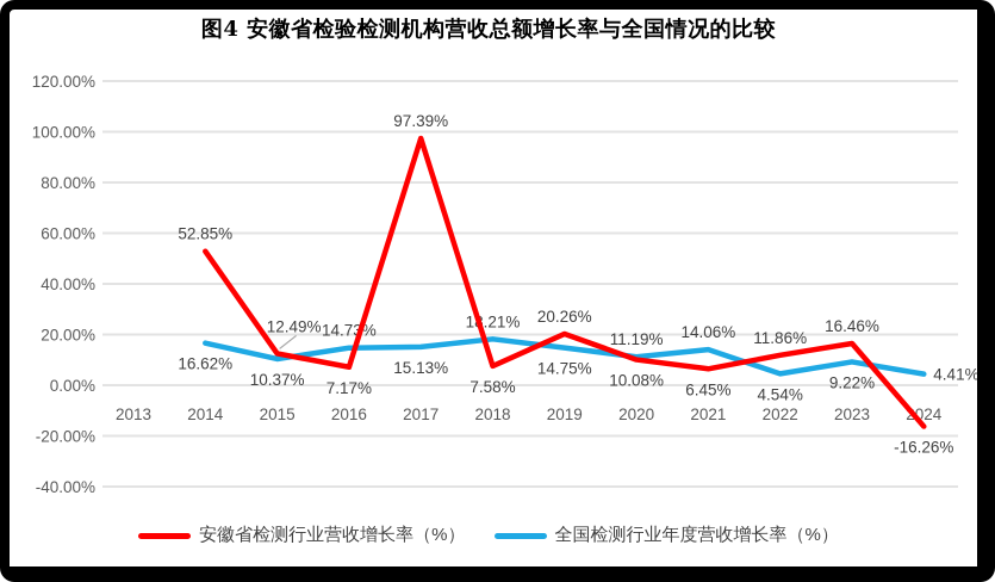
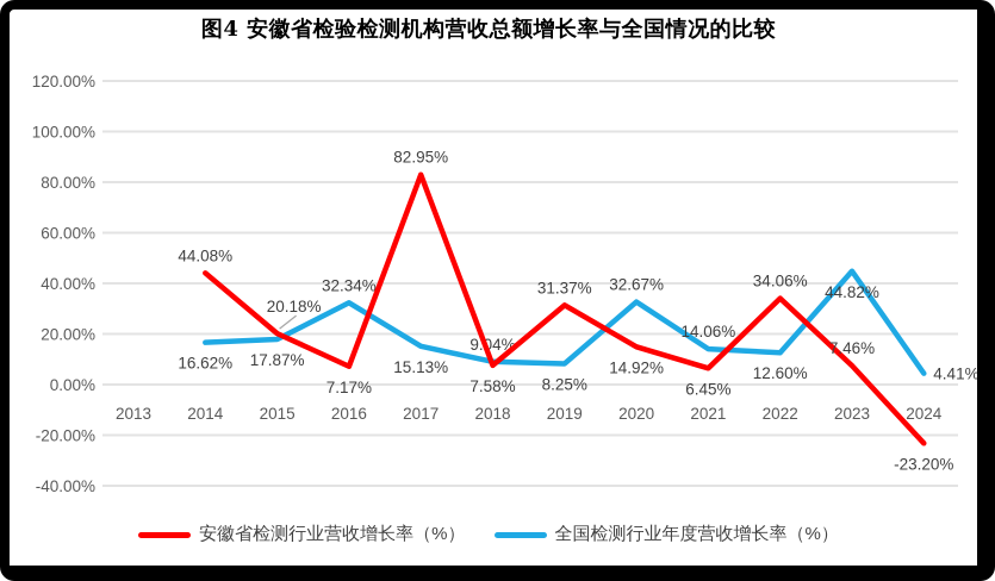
安徽省检测行业营收增长率（%）/2014: 52.85% -> 44.08%
安徽省检测行业营收增长率（%）/2015: 12.49% -> 20.18%
全国检测行业年度营收增长率（%）/2015: 10.37% -> 17.87%
全国检测行业年度营收增长率（%）/2016: 14.73% -> 32.34%
安徽省检测行业营收增长率（%）/2017: 97.39% -> 82.95%
全国检测行业年度营收增长率（%）/2018: 18.21% -> 9.04%
安徽省检测行业营收增长率（%）/2019: 20.26% -> 31.37%
全国检测行业年度营收增长率（%）/2019: 14.75% -> 8.25%
安徽省检测行业营收增长率（%）/2020: 10.08% -> 14.92%
全国检测行业年度营收增长率（%）/2020: 11.19% -> 32.67%
安徽省检测行业营收增长率（%）/2022: 11.86% -> 34.06%
全国检测行业年度营收增长率（%）/2022: 4.54% -> 12.60%
安徽省检测行业营收增长率（%）/2023: 16.46% -> 7.46%
全国检测行业年度营收增长率（%）/2023: 9.22% -> 44.82%
安徽省检测行业营收增长率（%）/2024: -16.26% -> -23.20%
